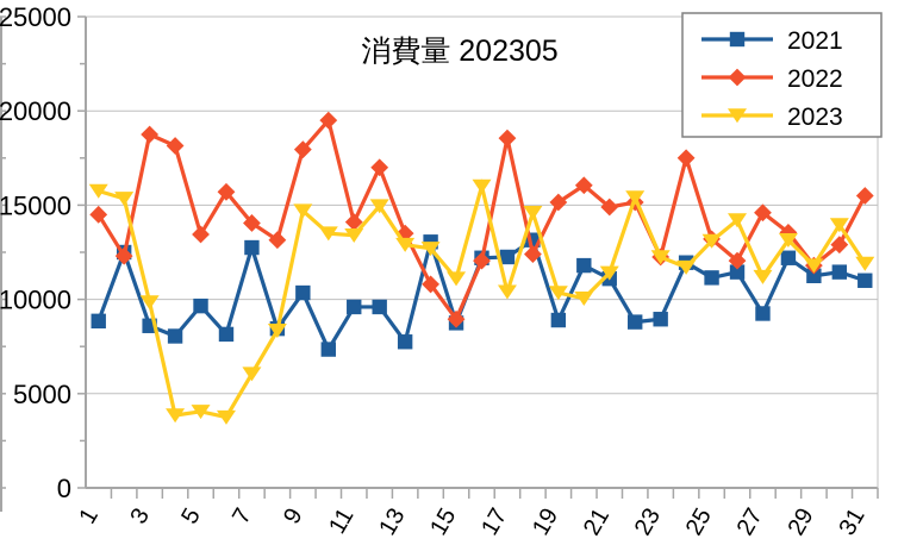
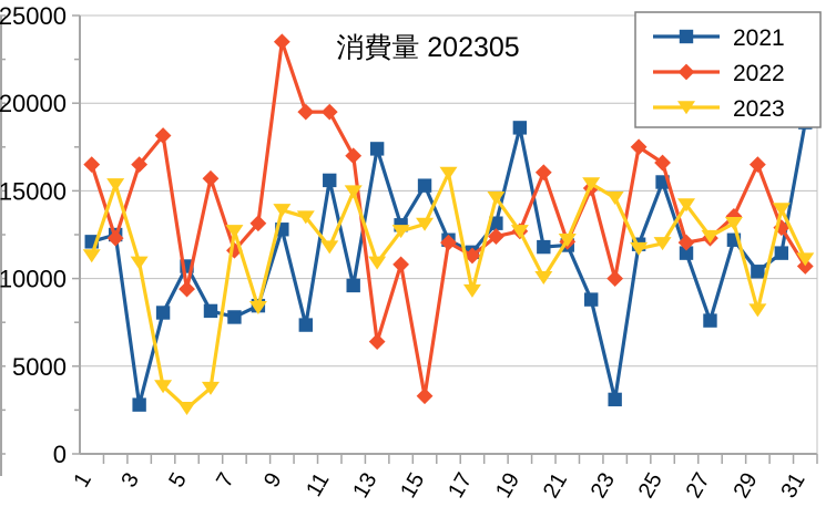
2021/1: 8800 -> 12100
2022/1: 14500 -> 16500
2023/1: 15800 -> 11300
2021/3: 8600 -> 2800
2022/3: 18800 -> 16500
2023/3: 9800 -> 10900
2021/5: 9600 -> 10700
2022/5: 13400 -> 9400
2023/5: 4000 -> 2600
2021/7: 12800 -> 7800
2022/7: 14000 -> 11600
2023/7: 6000 -> 12700
2021/9: 10400 -> 12800
2022/9: 18000 -> 23500
2023/9: 14700 -> 13900
2021/11: 9600 -> 15600
2022/11: 14100 -> 19500
2023/11: 13400 -> 11800
2021/13: 7800 -> 17400
2022/13: 13500 -> 6400
2023/13: 12900 -> 10900
2021/15: 8800 -> 15300
2022/15: 9000 -> 3300
2023/15: 11100 -> 13100
2021/17: 12200 -> 11500
2022/17: 18600 -> 11300
2023/17: 10400 -> 9300
2021/19: 8900 -> 18600
2022/19: 15200 -> 12700
2023/19: 10400 -> 12700
2021/21: 11100 -> 11900
2022/21: 14900 -> 12100
2023/21: 11400 -> 12200
2021/23: 9000 -> 3100
2022/23: 12200 -> 10000
2023/23: 12200 -> 14600
2021/25: 11200 -> 15500
2022/25: 13200 -> 16600
2023/25: 13100 -> 12000
2021/27: 9200 -> 7600
2022/27: 14600 -> 12300
2023/27: 11200 -> 12400
2021/29: 11200 -> 10400
2022/29: 11800 -> 16500
2023/29: 11800 -> 8200
2021/31: 11000 -> 18900
2022/31: 15500 -> 10700
2023/31: 11900 -> 11100
